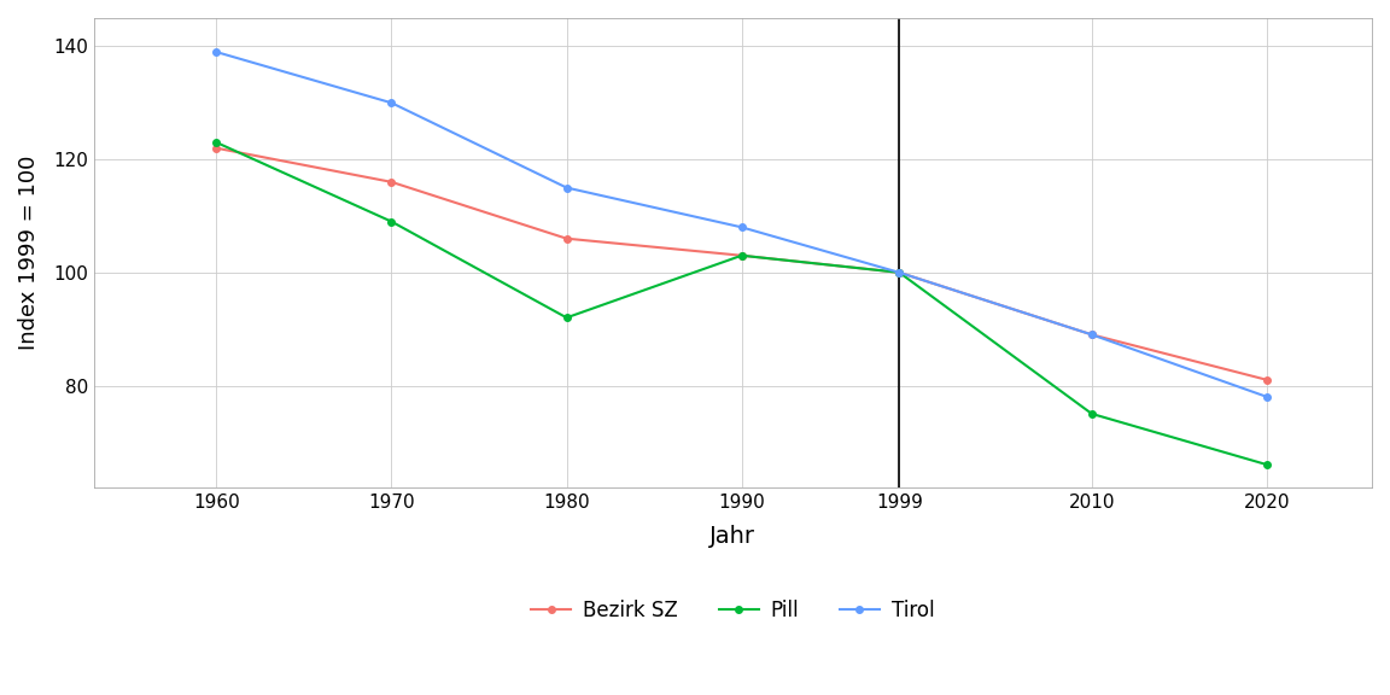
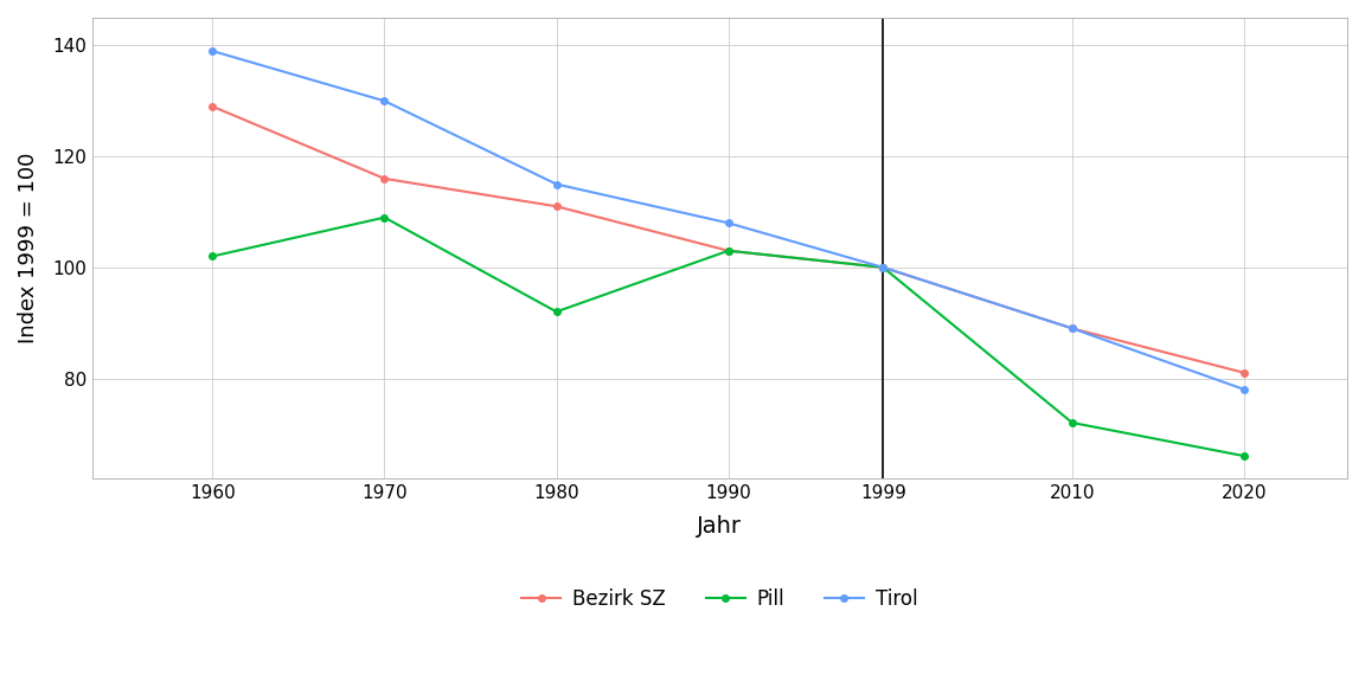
Bezirk SZ/1960: 122 -> 129
Pill/1960: 123 -> 102
Bezirk SZ/1980: 106 -> 111
Pill/2010: 75 -> 72
